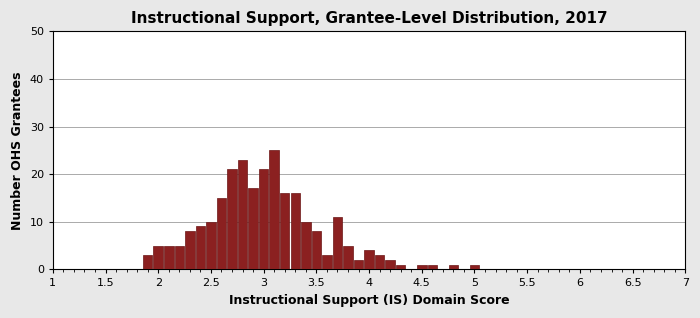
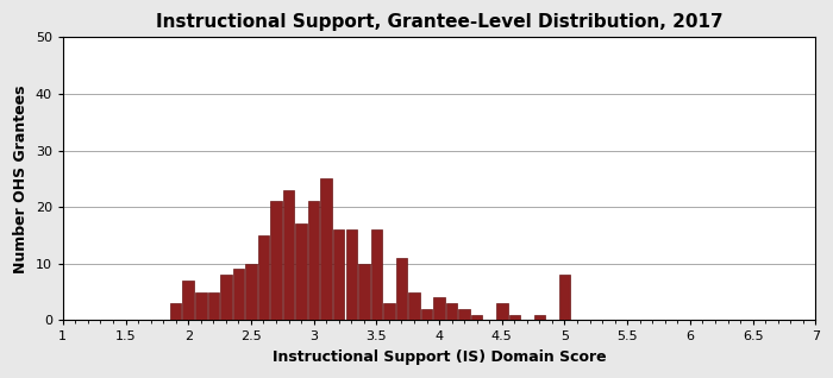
2: 5 -> 7
3.5: 8 -> 16
4.5: 1 -> 3
5: 1 -> 8
